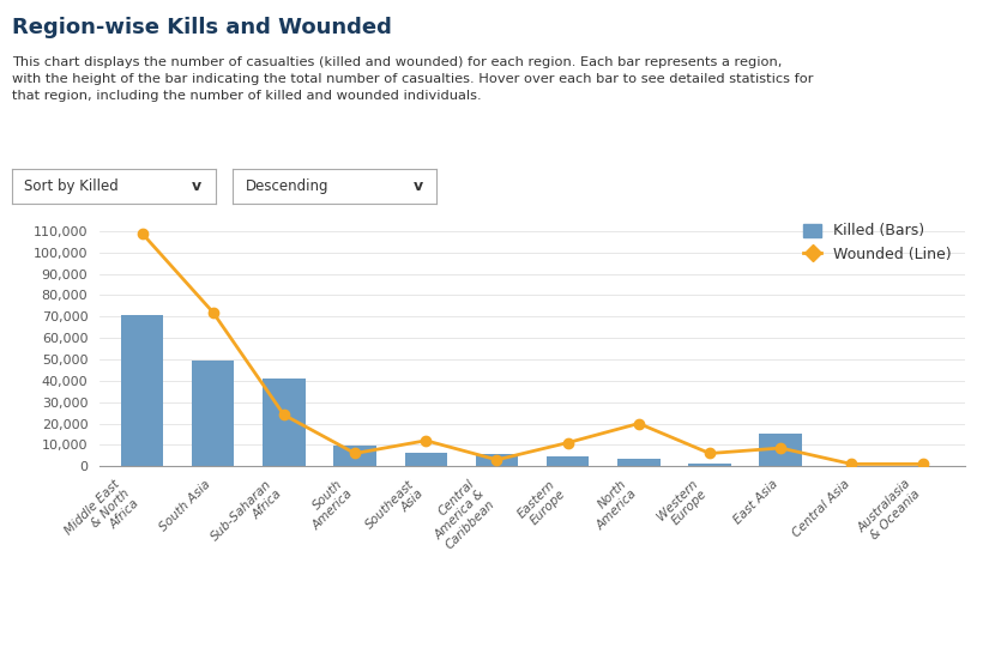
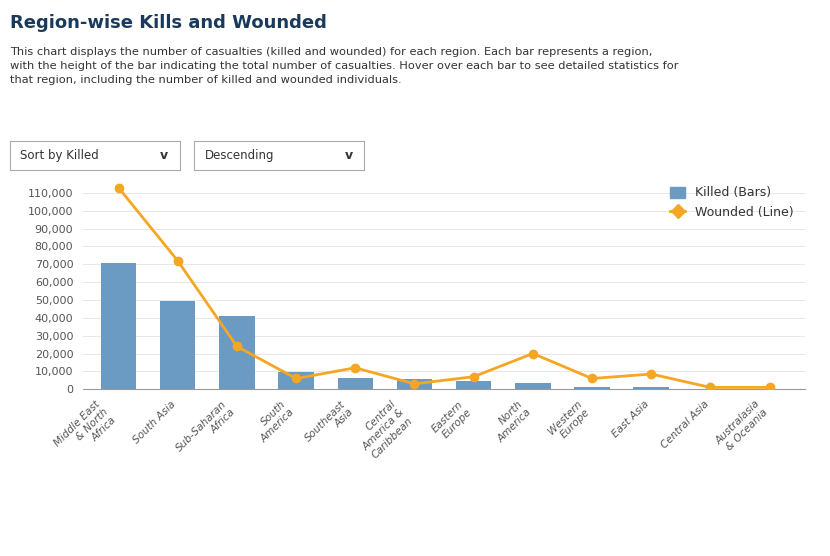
Wounded (Line)/Middle East & North Africa: 109,000 -> 113,000
Wounded (Line)/Eastern Europe: 11,000 -> 7,000
Killed (Bars)/East Asia: 15,000 -> 1,000
